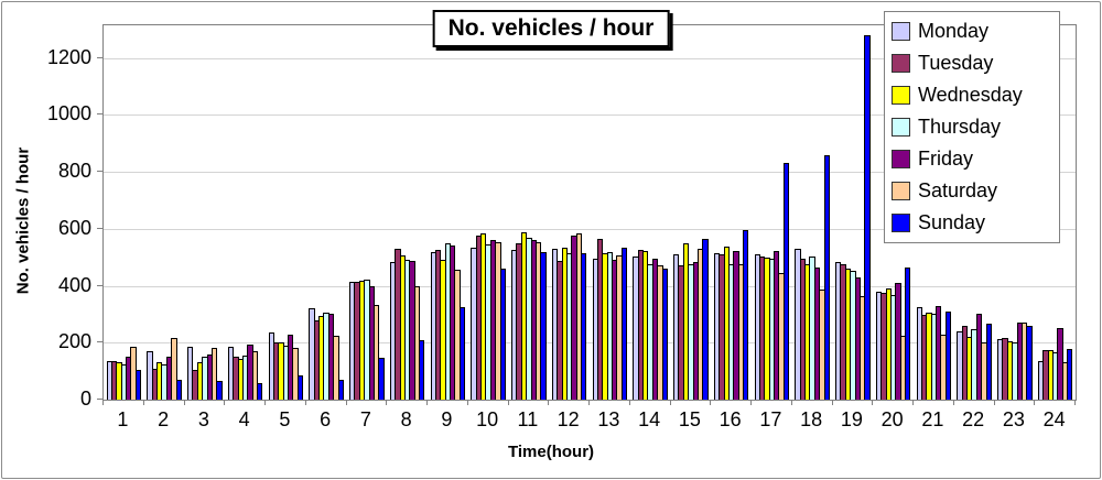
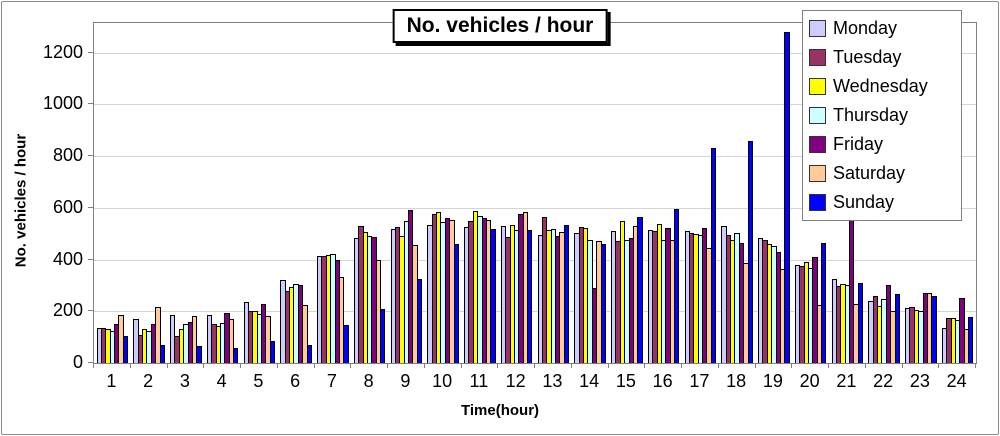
Friday/9: 540 -> 590
Friday/14: 500 -> 290
Friday/21: 330 -> 580
